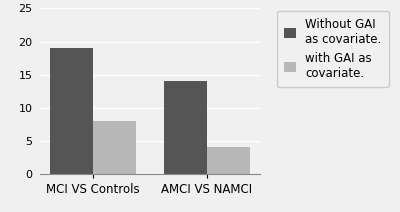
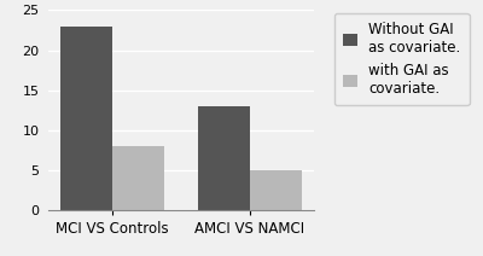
Without GAI as covariate./MCI VS Controls: 19 -> 23
Without GAI as covariate./AMCI VS NAMCI: 14 -> 13
with GAI as covariate./AMCI VS NAMCI: 4 -> 5
